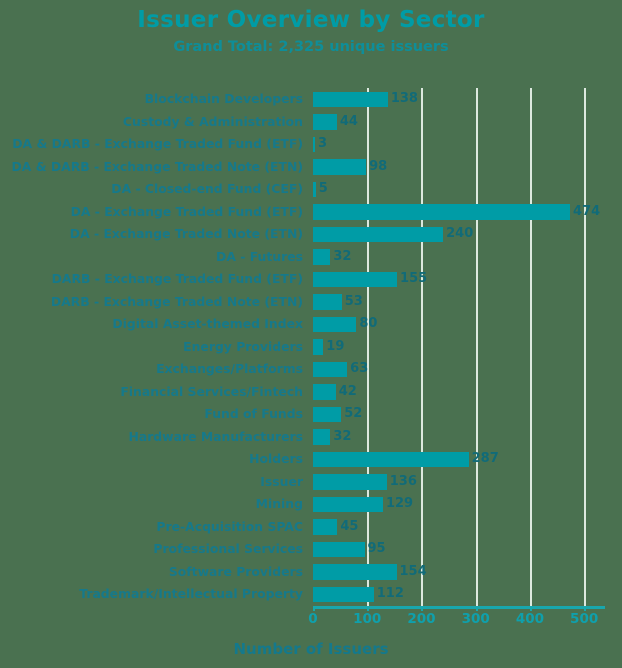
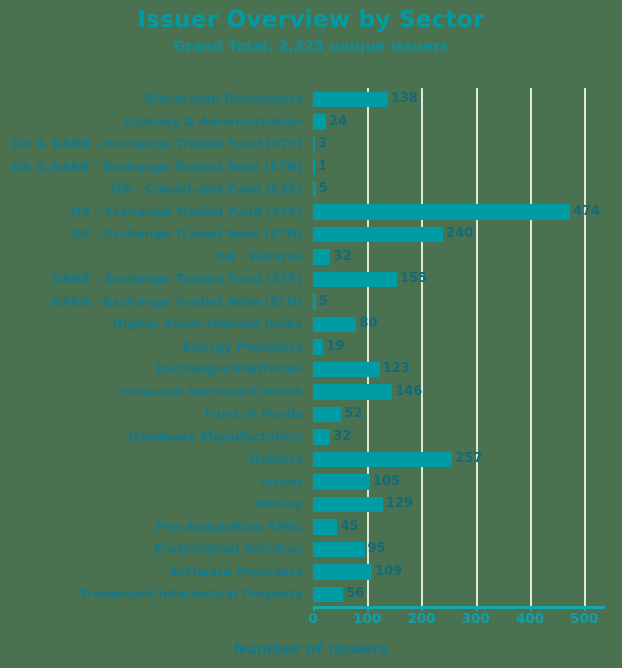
Custody & Administration: 44 -> 24
DA & DARB - Exchange Traded Note (ETN): 98 -> 1
DARB - Exchange Traded Note (ETN): 53 -> 5
Exchanges/Platforms: 63 -> 123
Financial Services/Fintech: 42 -> 146
Holders: 287 -> 257
Issuer: 136 -> 105
Software Providers: 154 -> 109
Trademark/Intellectual Property: 112 -> 56
